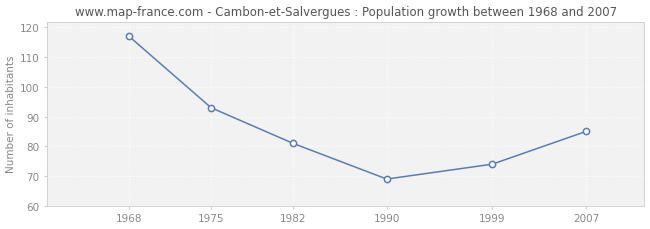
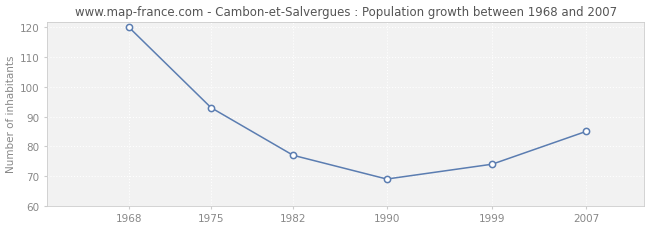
1968: 117 -> 120
1982: 81 -> 77
